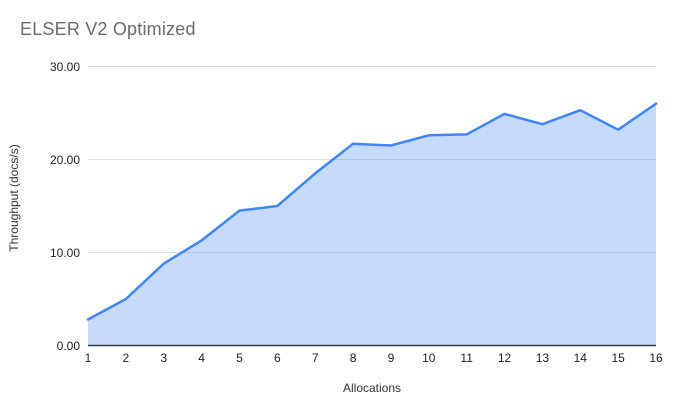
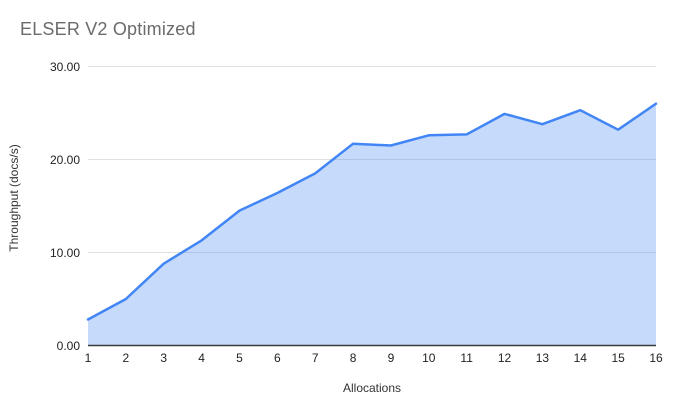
6: 15 -> 16
